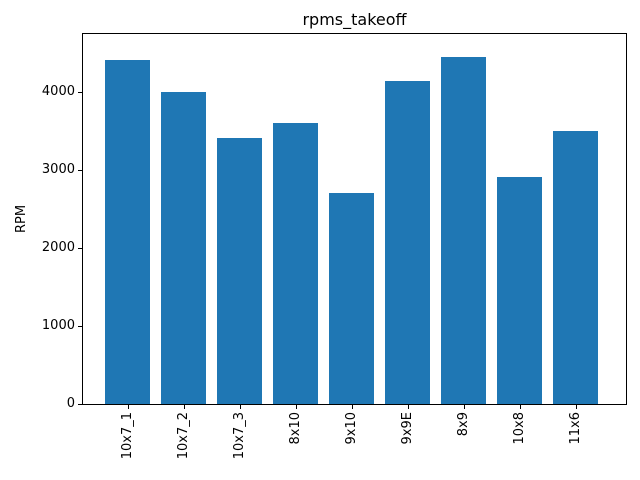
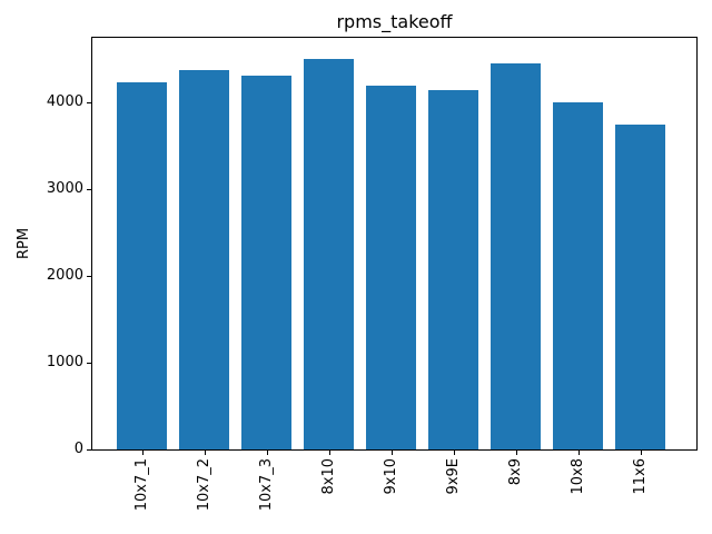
10x7_1: 4400 -> 4200
10x7_2: 4000 -> 4400
10x7_3: 3400 -> 4300
8x10: 3600 -> 4500
9x10: 2700 -> 4200
10x8: 2900 -> 4000
11x6: 3500 -> 3700
